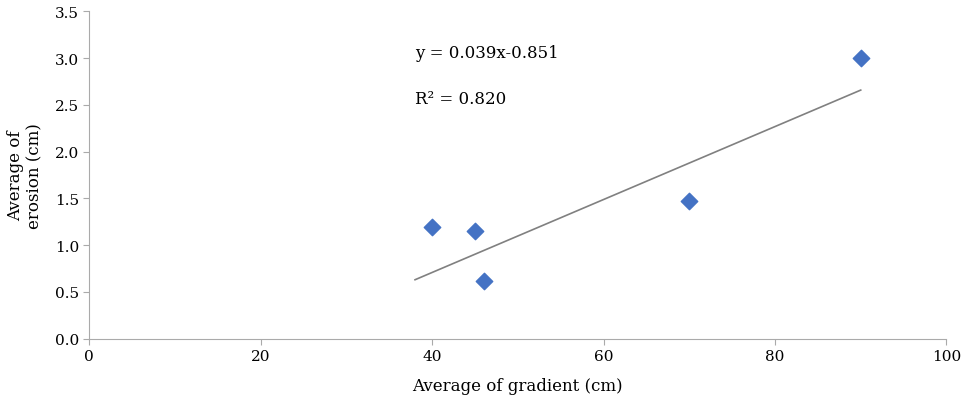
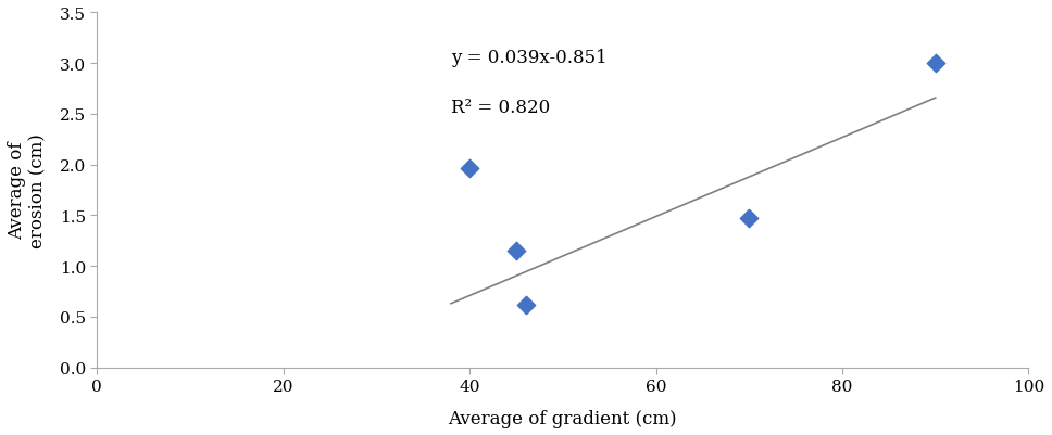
40: 1.20 -> 1.96
